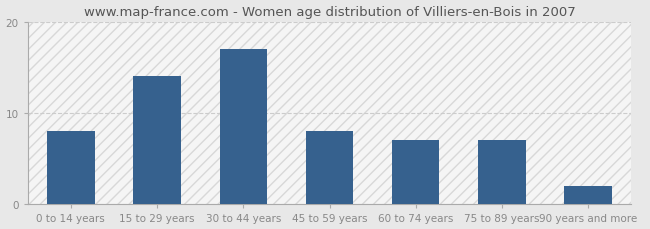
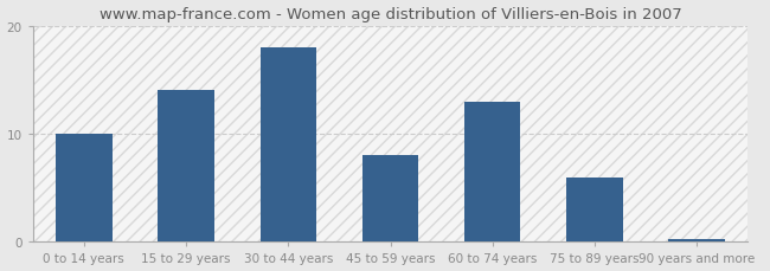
0 to 14 years: 8.0 -> 10.0
30 to 44 years: 17.0 -> 18.0
60 to 74 years: 7.0 -> 13.0
75 to 89 years: 7.0 -> 6.0
90 years and more: 2.0 -> 0.3
